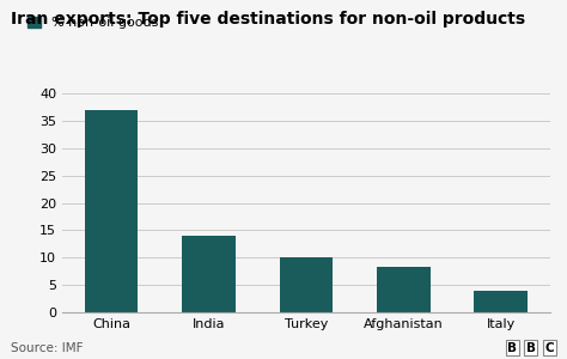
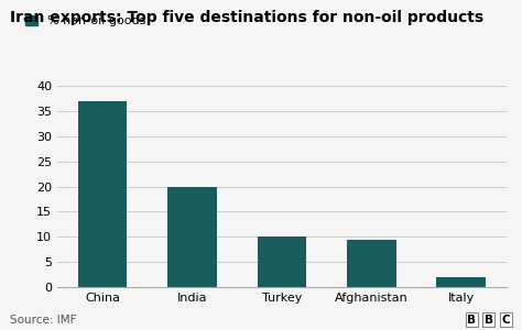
India: 14.0 -> 20.0
Afghanistan: 8.3 -> 9.5
Italy: 4.0 -> 2.0
